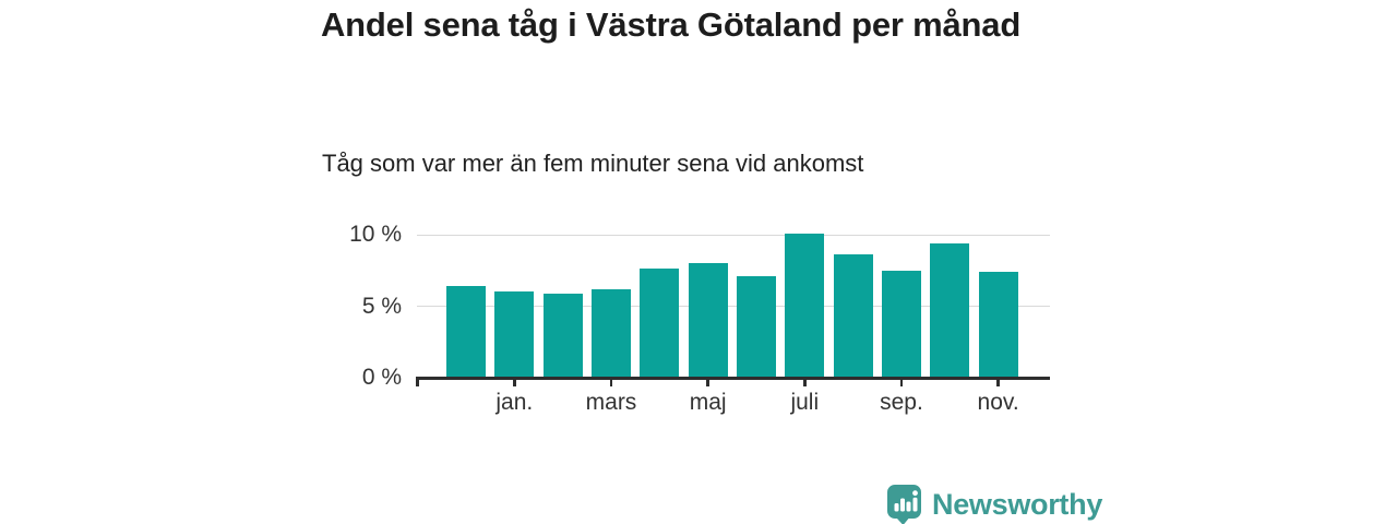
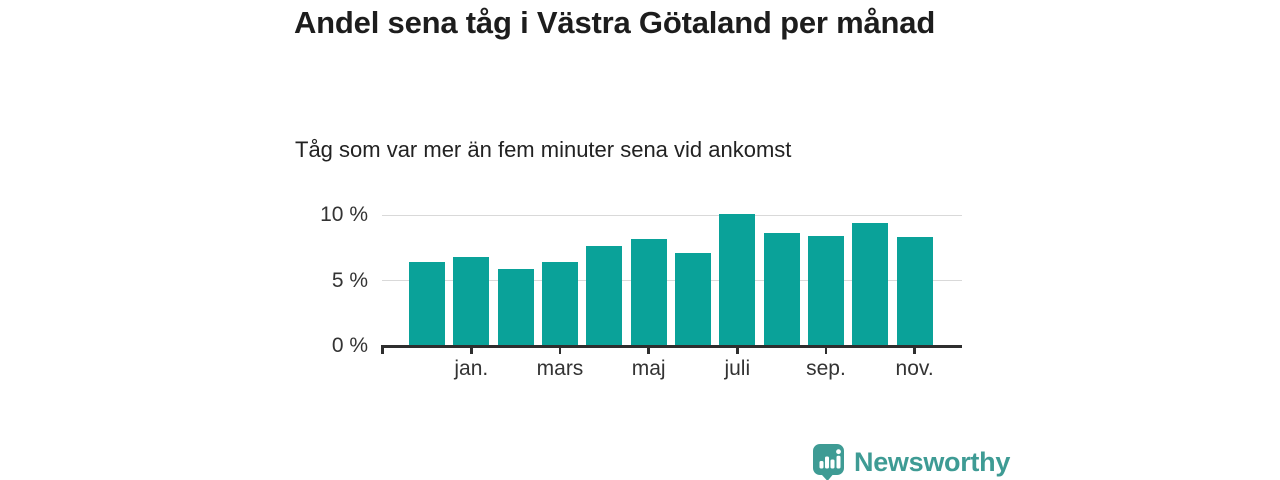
jan.: 6.0% -> 6.8%
mars: 6.2% -> 6.4%
maj: 8.0% -> 8.2%
sep.: 7.5% -> 8.4%
nov.: 7.4% -> 8.3%
